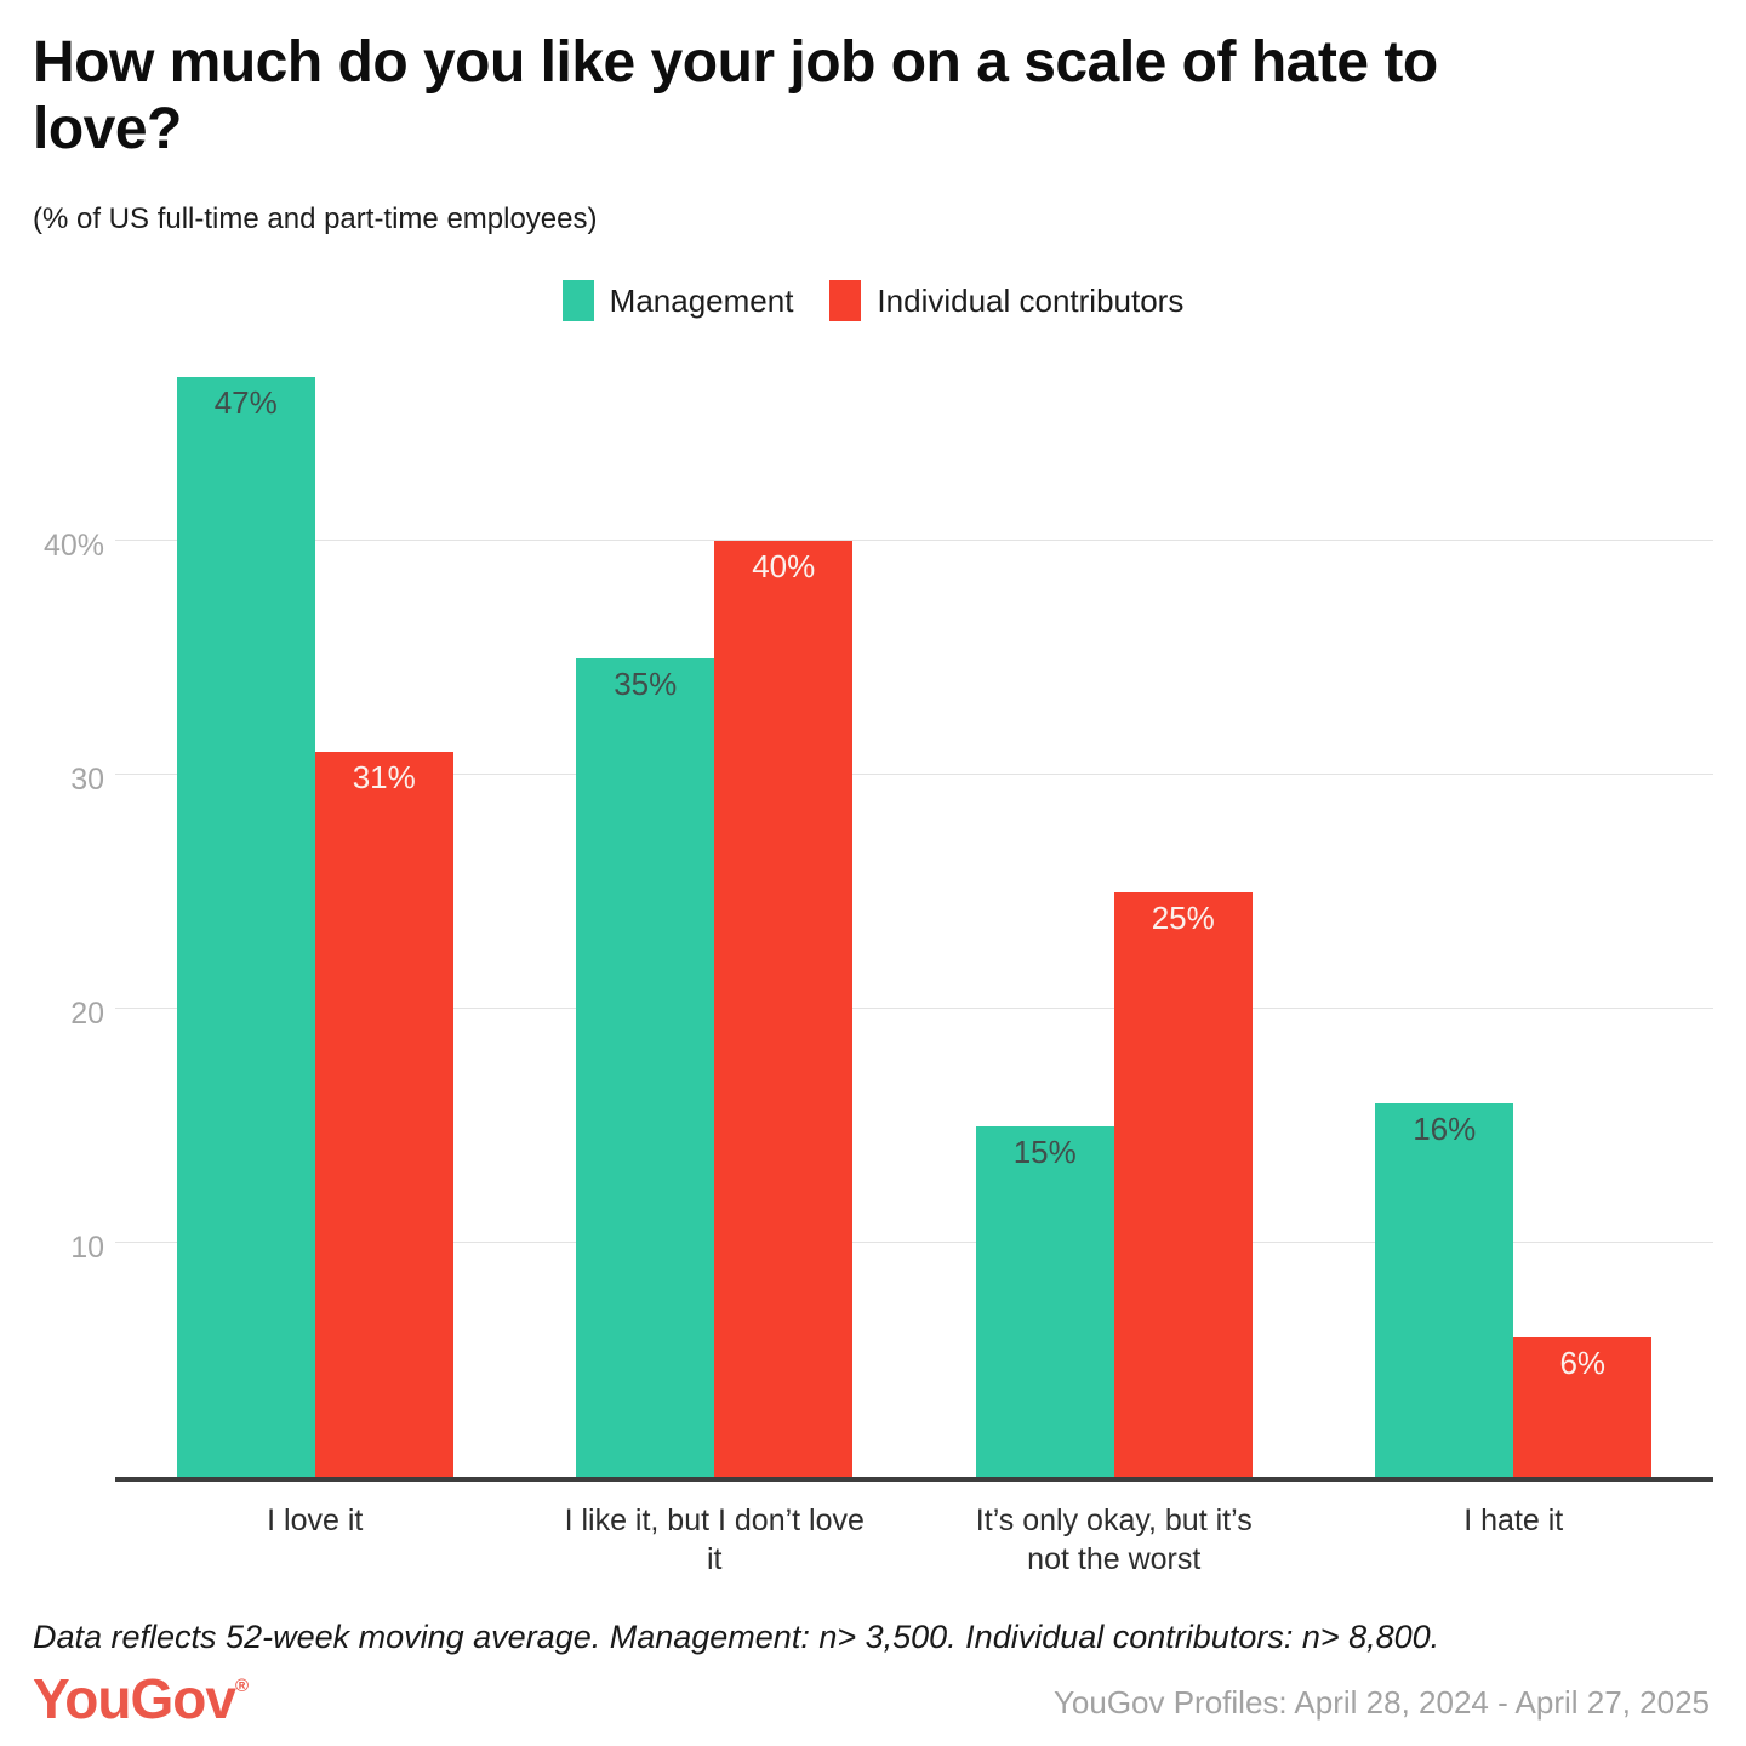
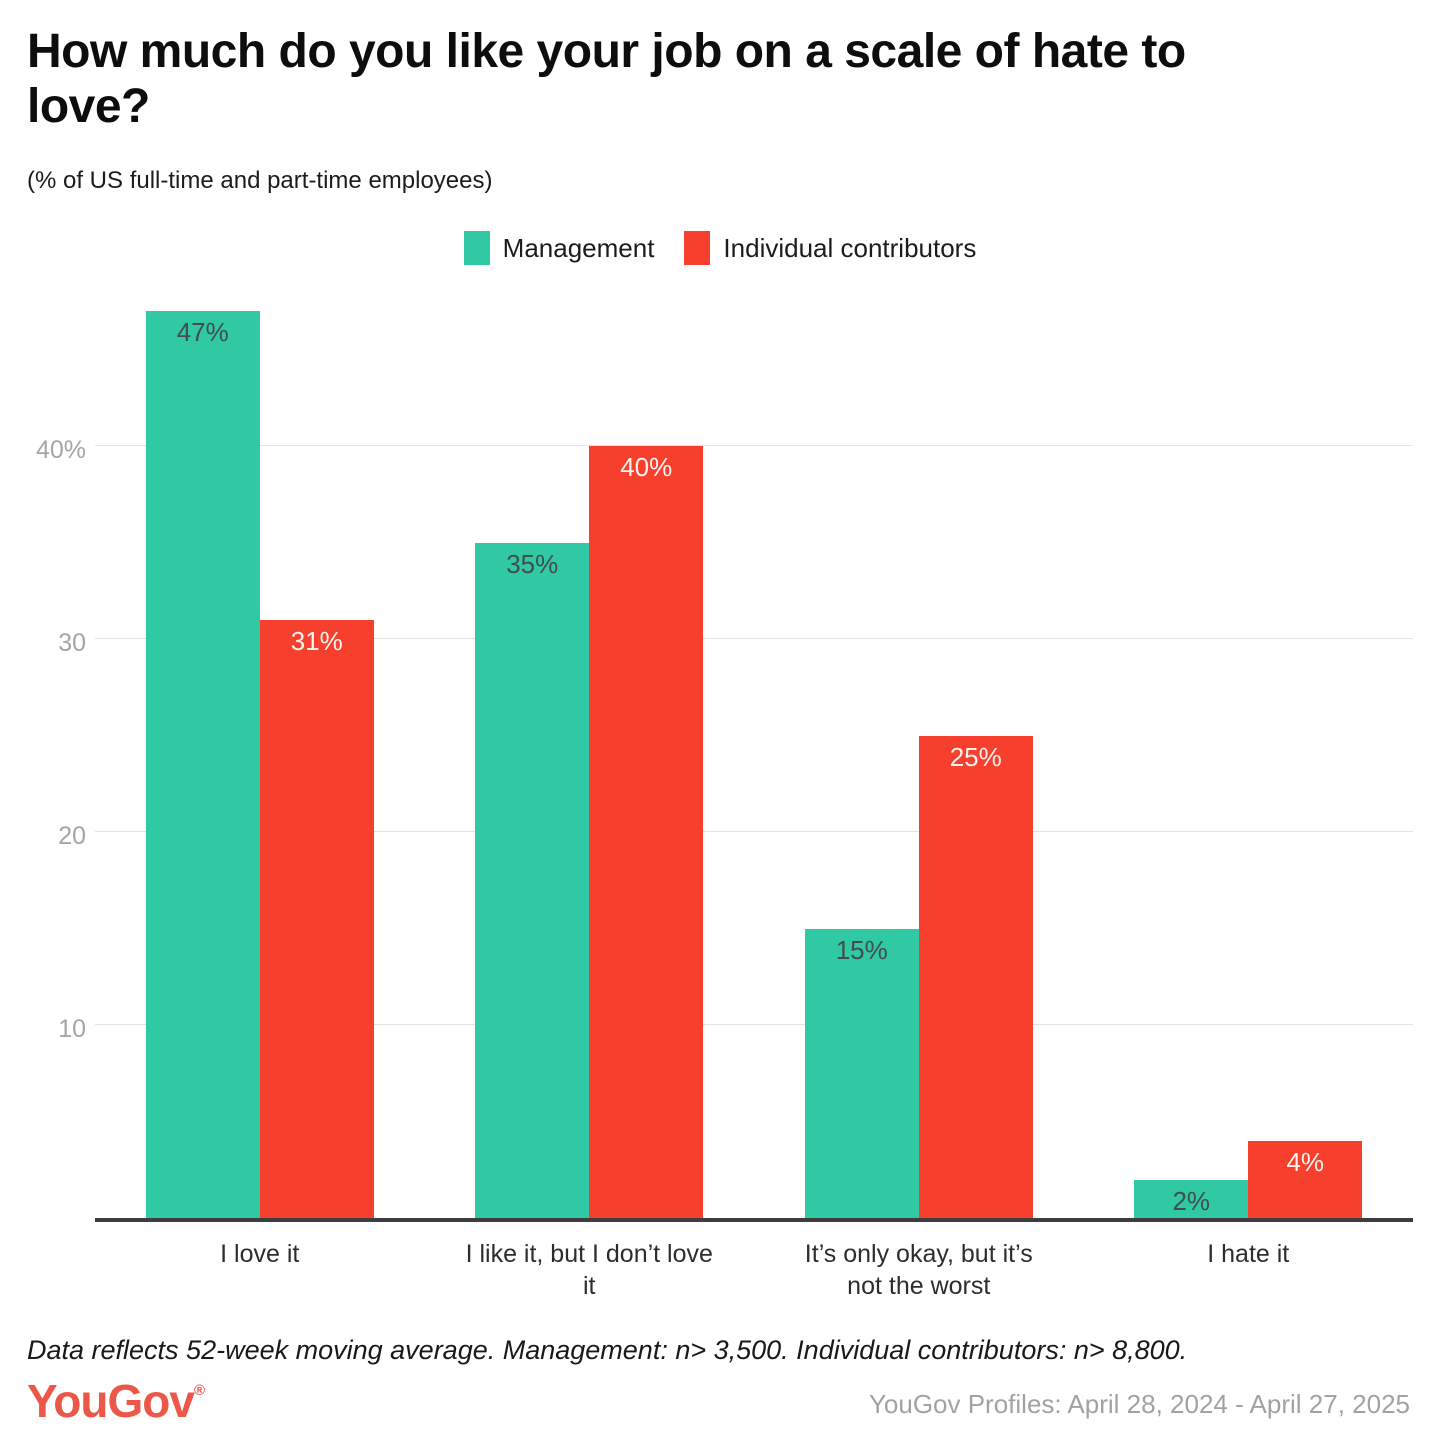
Management/I hate it: 16% -> 2%
Individual contributors/I hate it: 6% -> 4%
